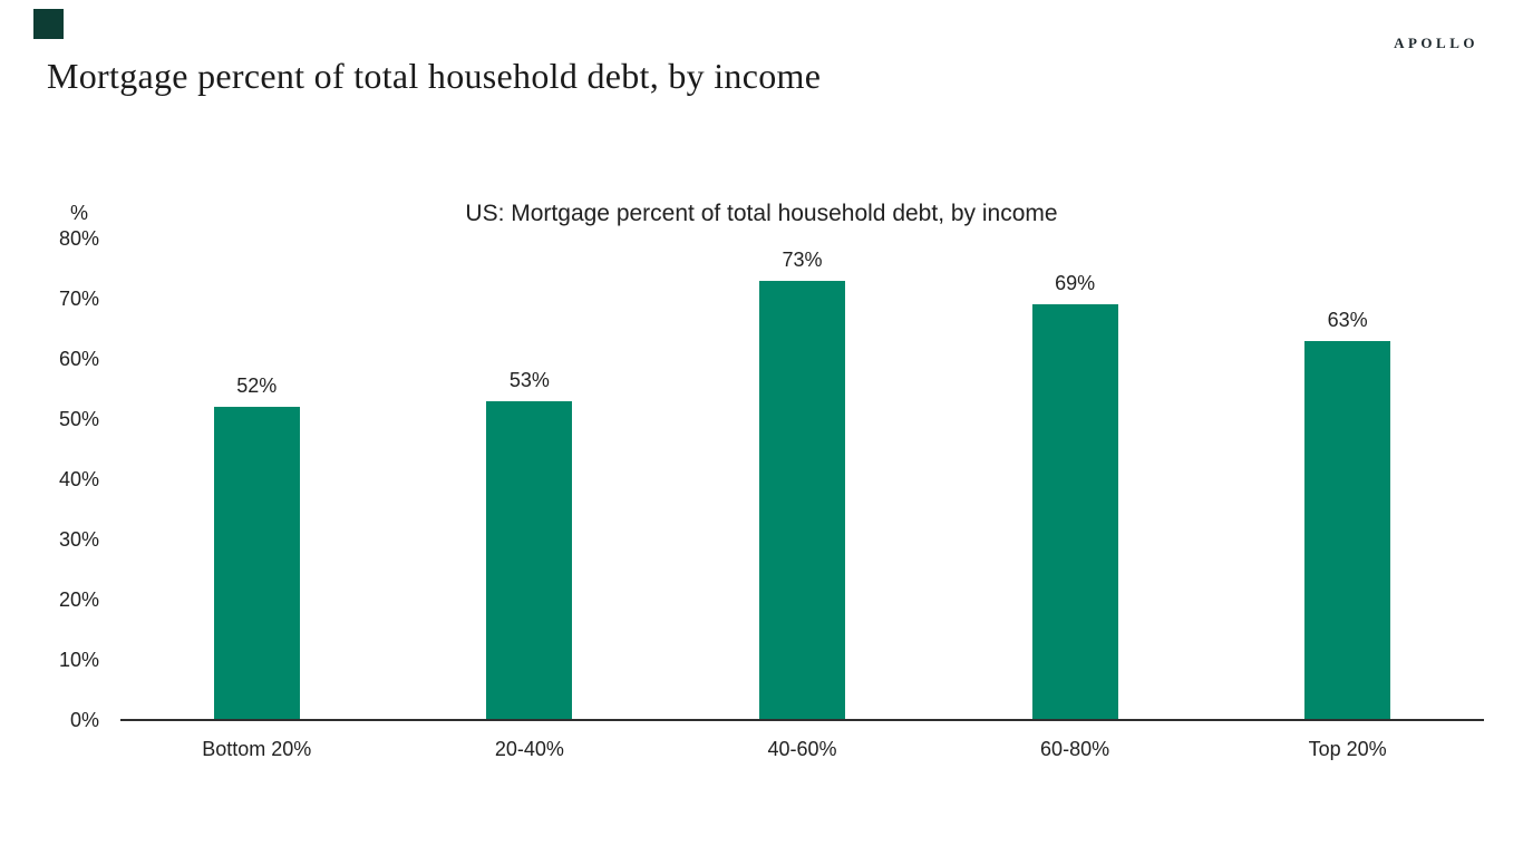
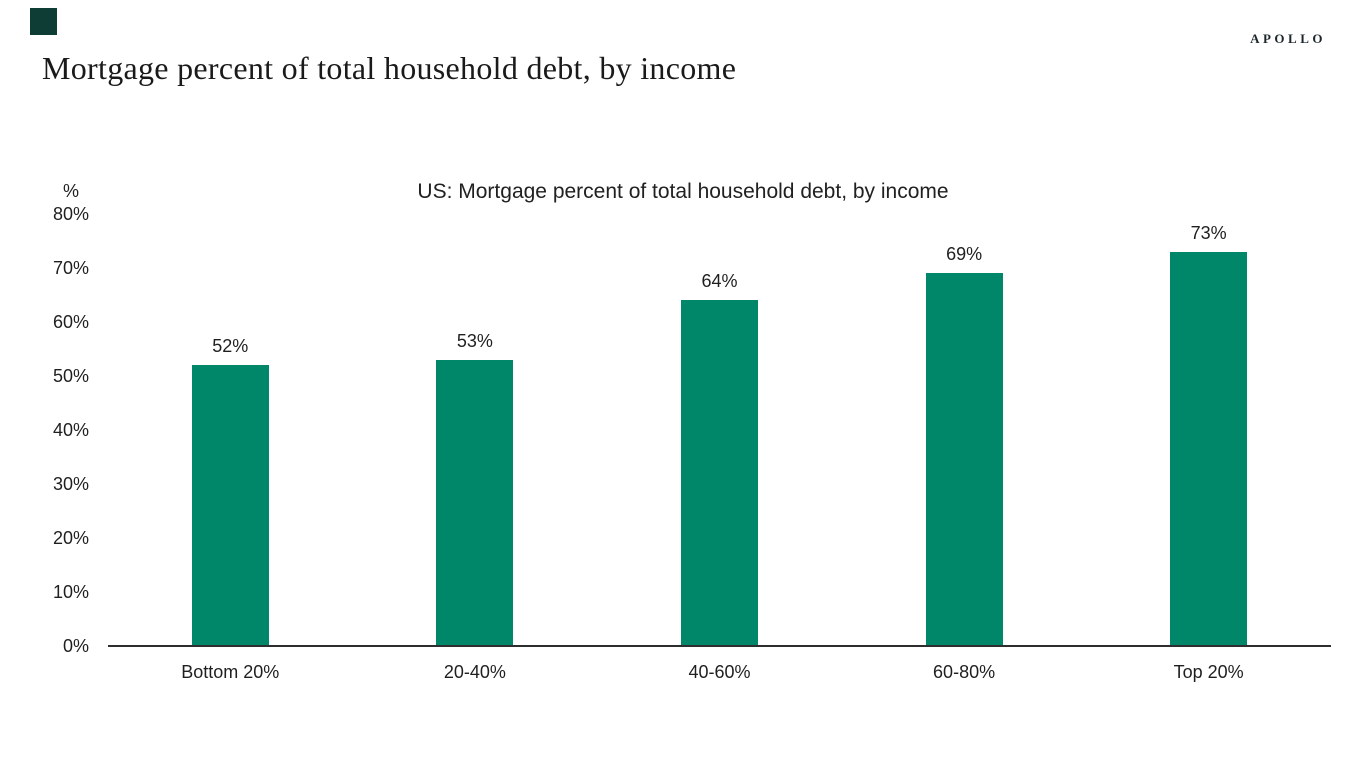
40-60%: 73% -> 64%
Top 20%: 63% -> 73%
